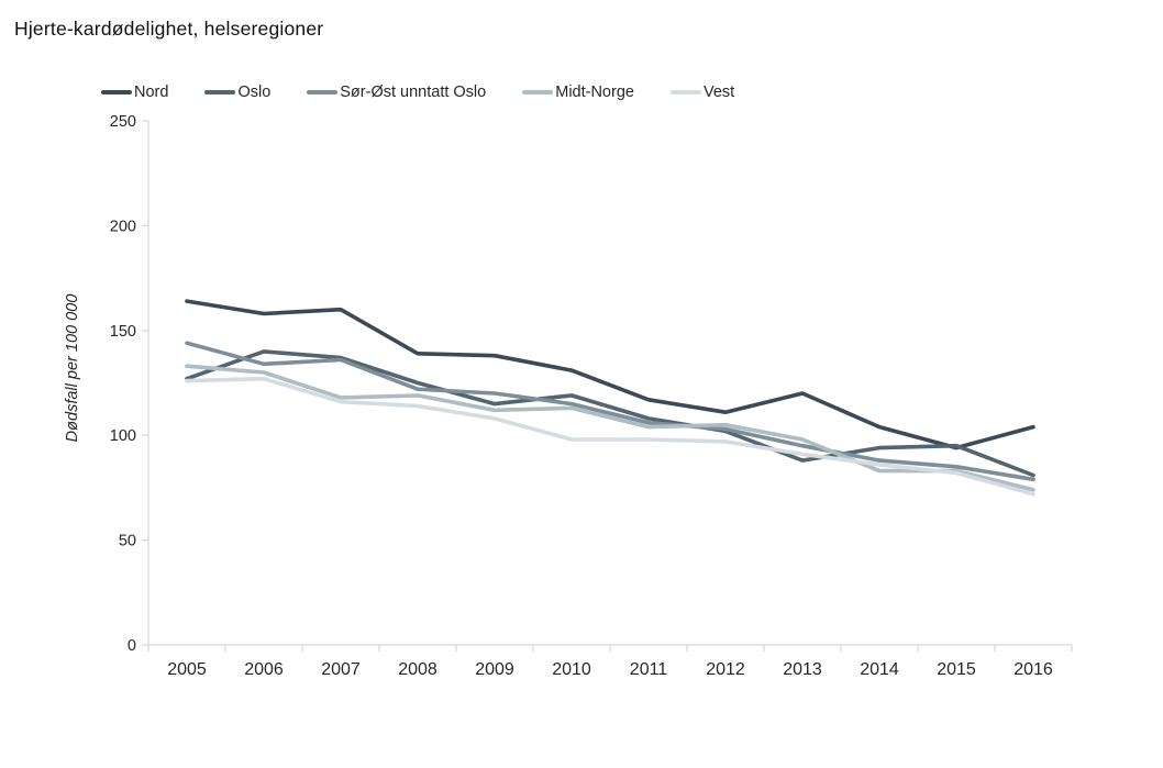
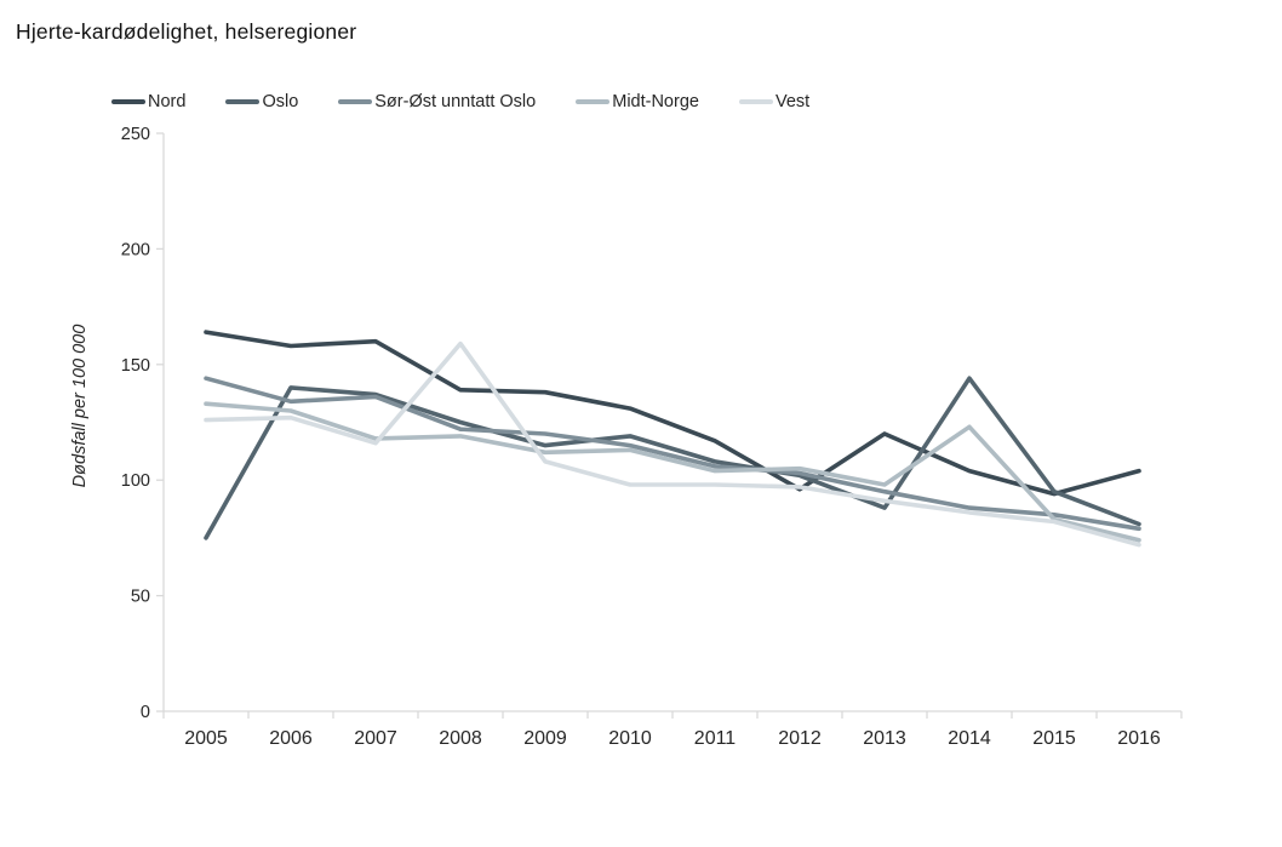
Oslo/2005: 127 -> 75
Vest/2008: 114 -> 159
Nord/2012: 111 -> 96
Oslo/2014: 94 -> 144
Midt-Norge/2014: 83 -> 123
